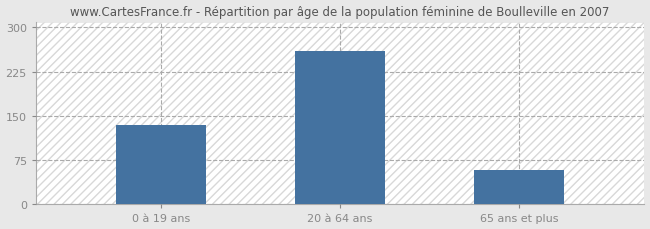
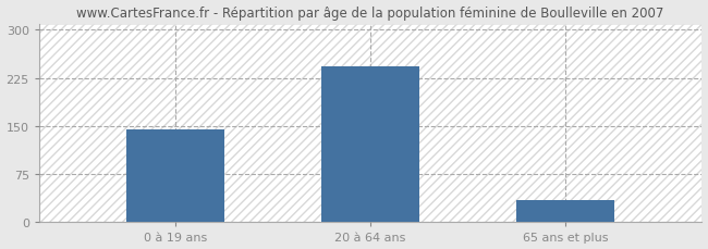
0 à 19 ans: 134 -> 145
20 à 64 ans: 260 -> 243
65 ans et plus: 58 -> 35
